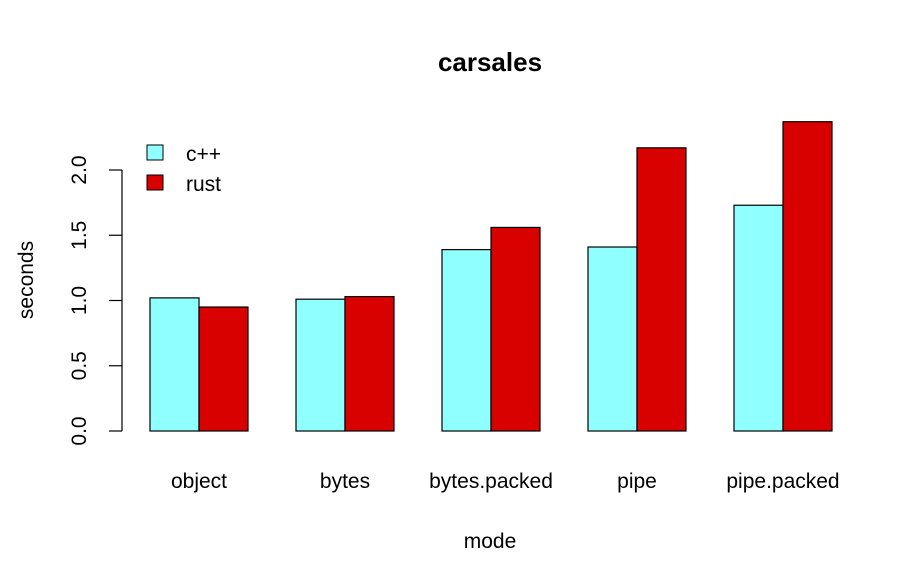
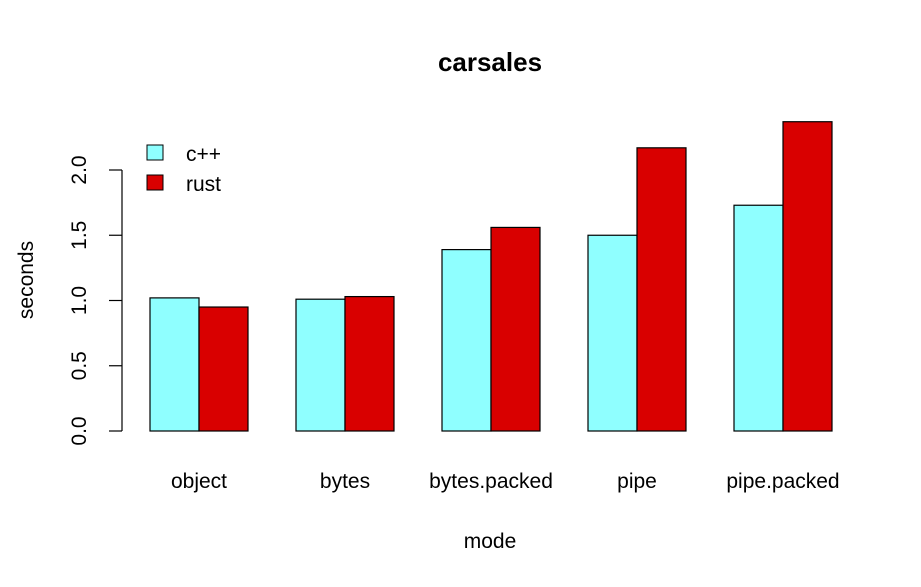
c++/pipe: 1.41 -> 1.50
